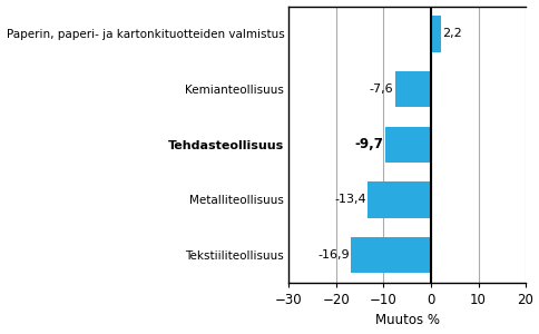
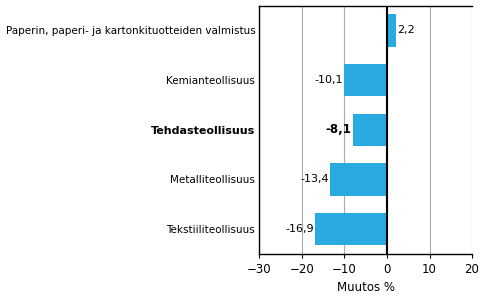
Kemianteollisuus: -7,6 -> -10,1
Tehdasteollisuus: -9,7 -> -8,1
